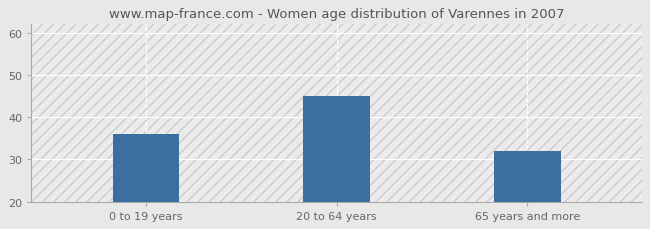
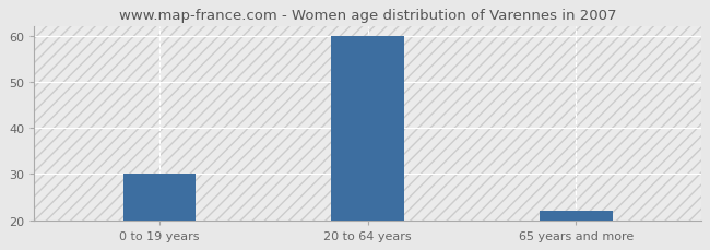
0 to 19 years: 36 -> 30
20 to 64 years: 45 -> 60
65 years and more: 32 -> 22
